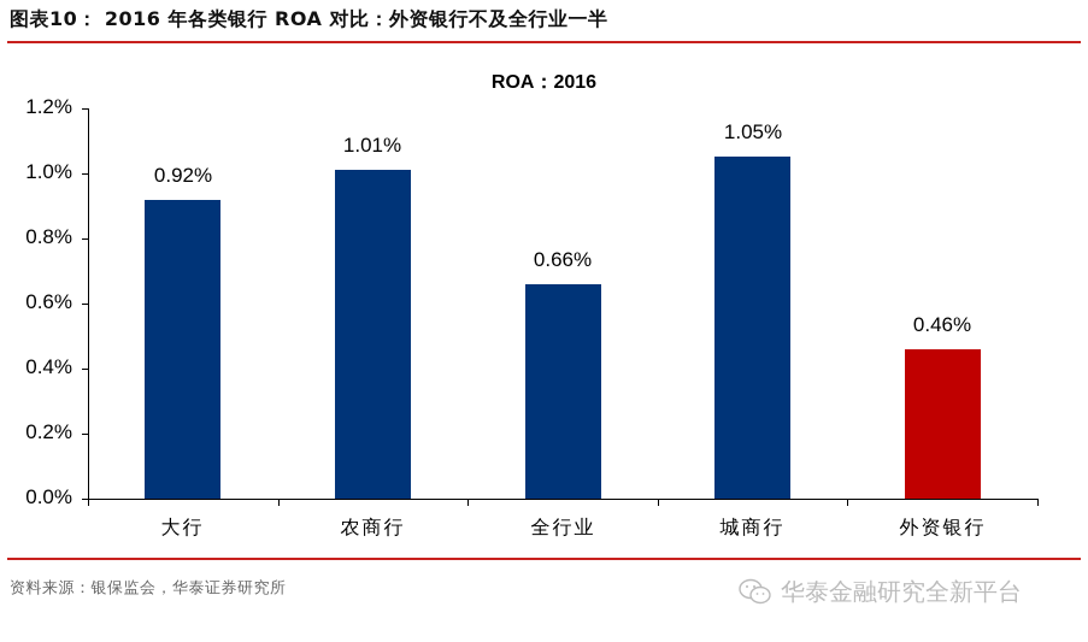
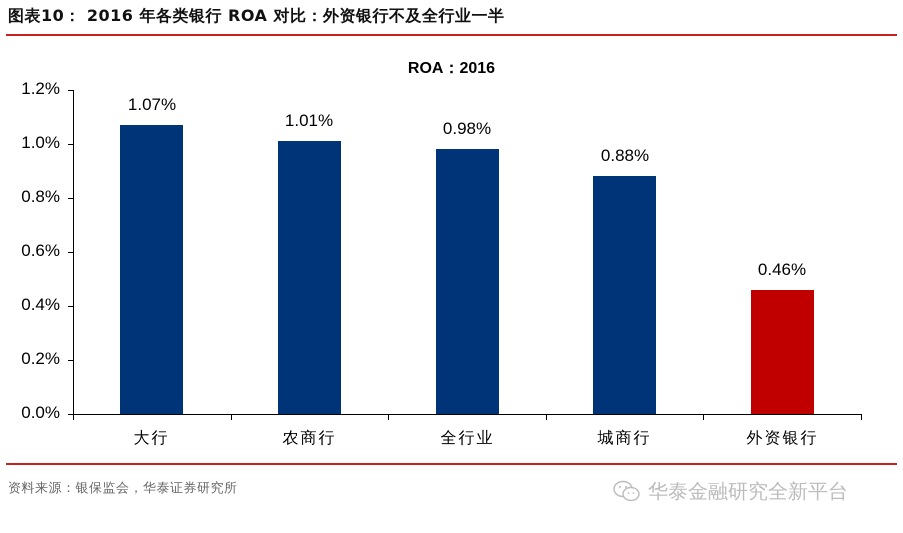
大行: 0.92% -> 1.07%
全行业: 0.66% -> 0.98%
城商行: 1.05% -> 0.88%
